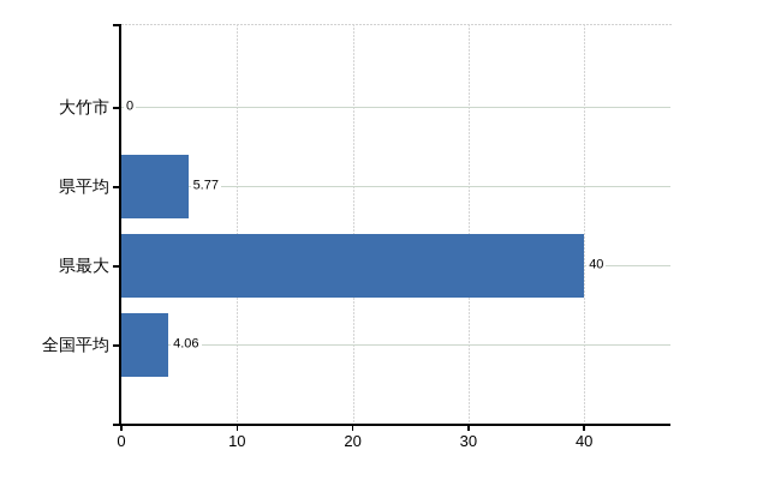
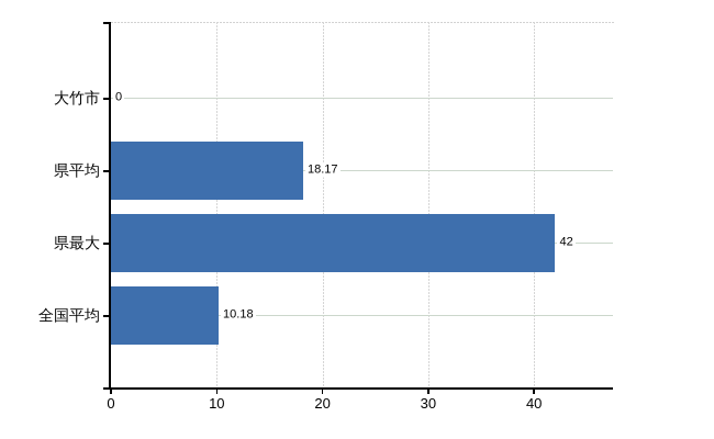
県平均: 5.77 -> 18.17
県最大: 40 -> 42
全国平均: 4.06 -> 10.18
